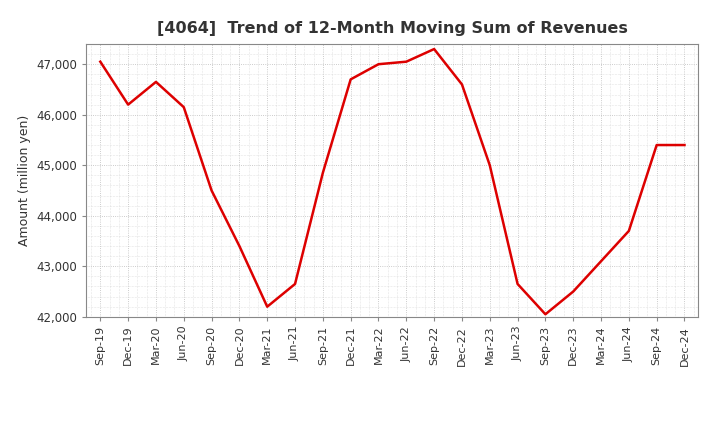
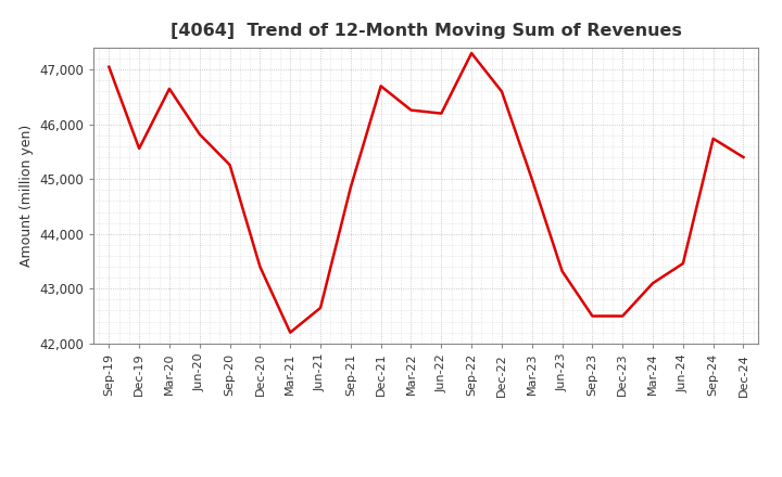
Dec-19: 46,200 -> 45,560
Jun-20: 46,150 -> 45,820
Sep-20: 44,500 -> 45,260
Mar-22: 47,000 -> 46,260
Jun-22: 47,050 -> 46,200
Jun-23: 42,650 -> 43,320
Sep-23: 42,050 -> 42,500
Jun-24: 43,700 -> 43,460
Sep-24: 45,400 -> 45,740
